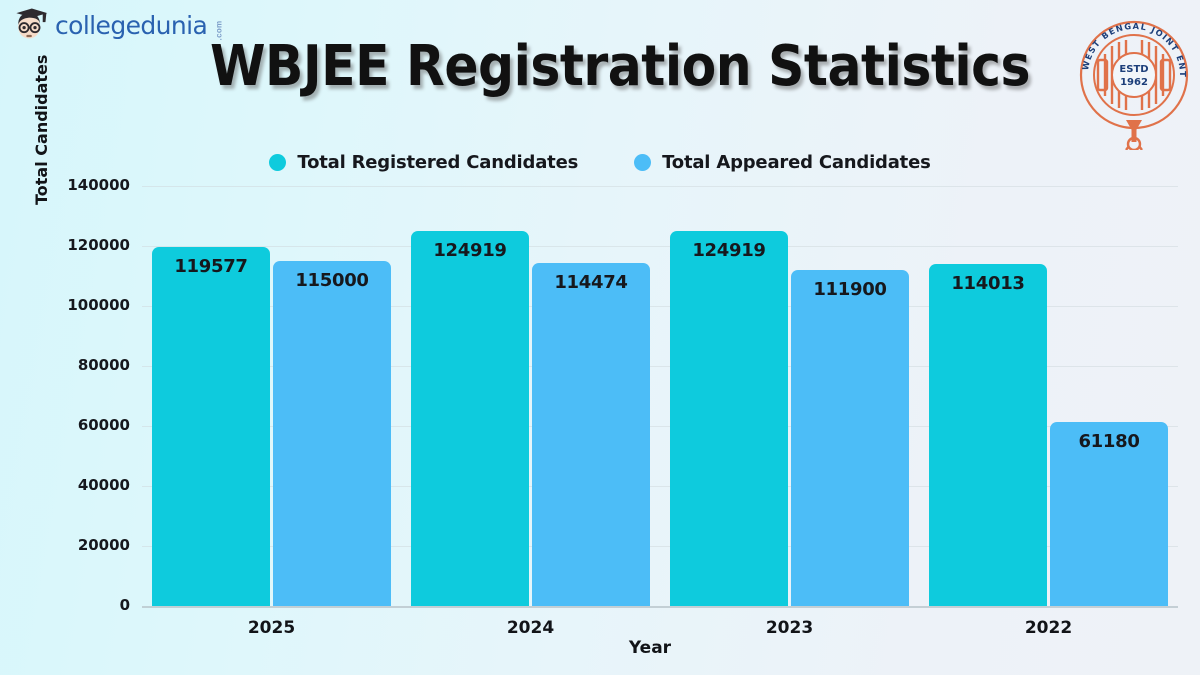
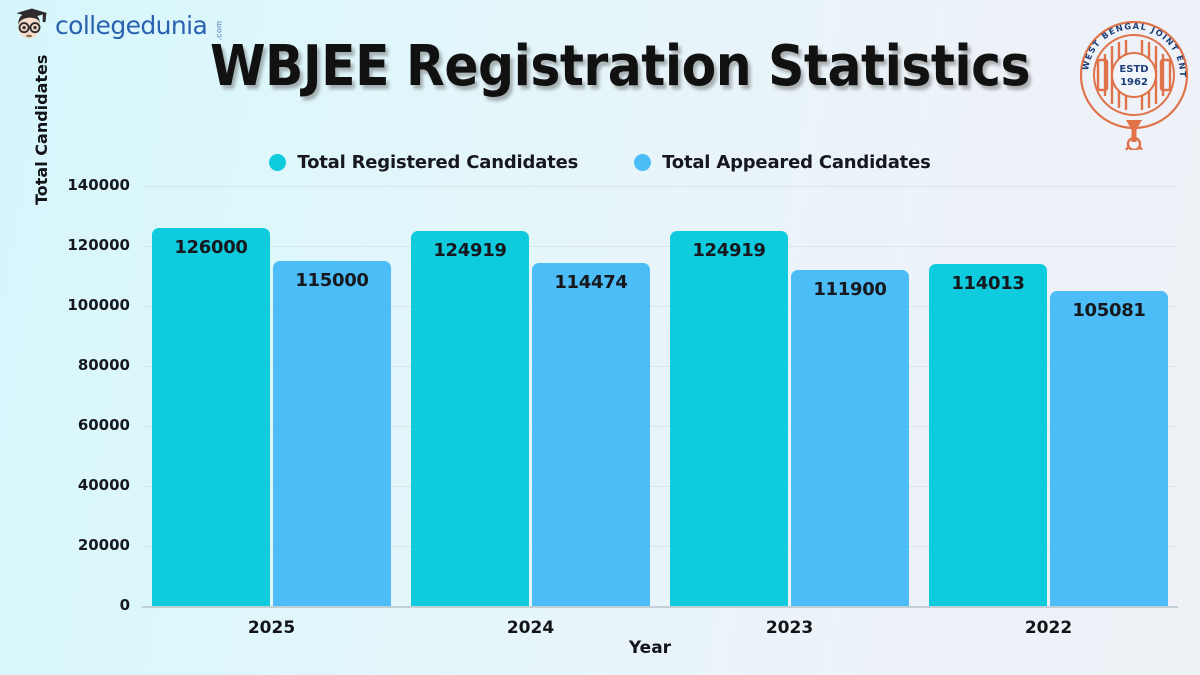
Total Registered Candidates/2025: 119577 -> 126000
Total Appeared Candidates/2022: 61180 -> 105081
